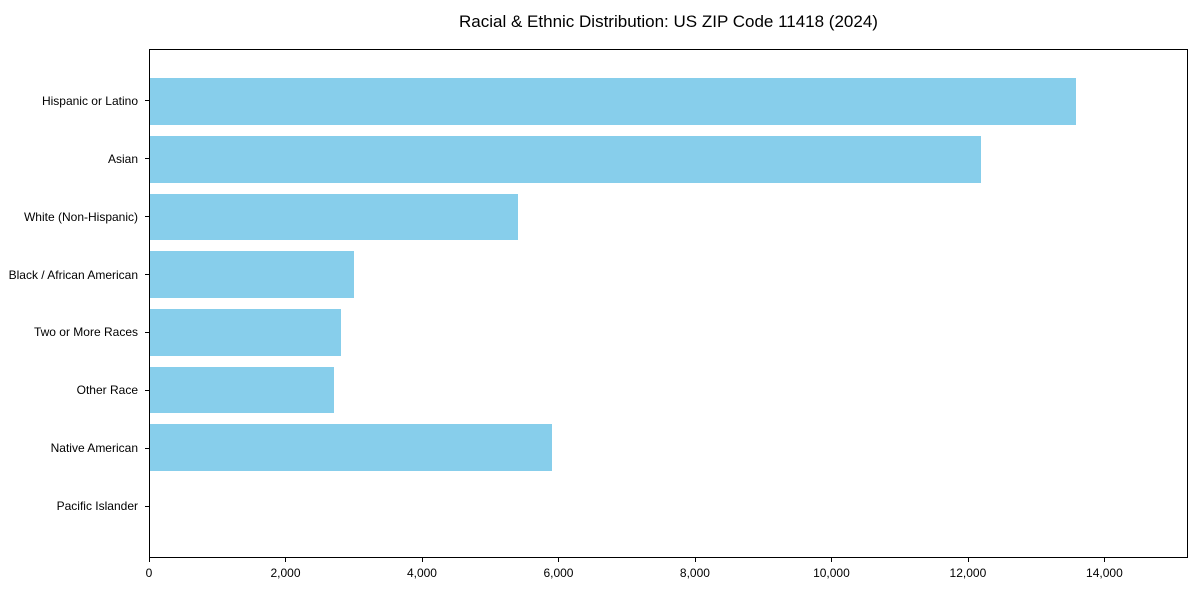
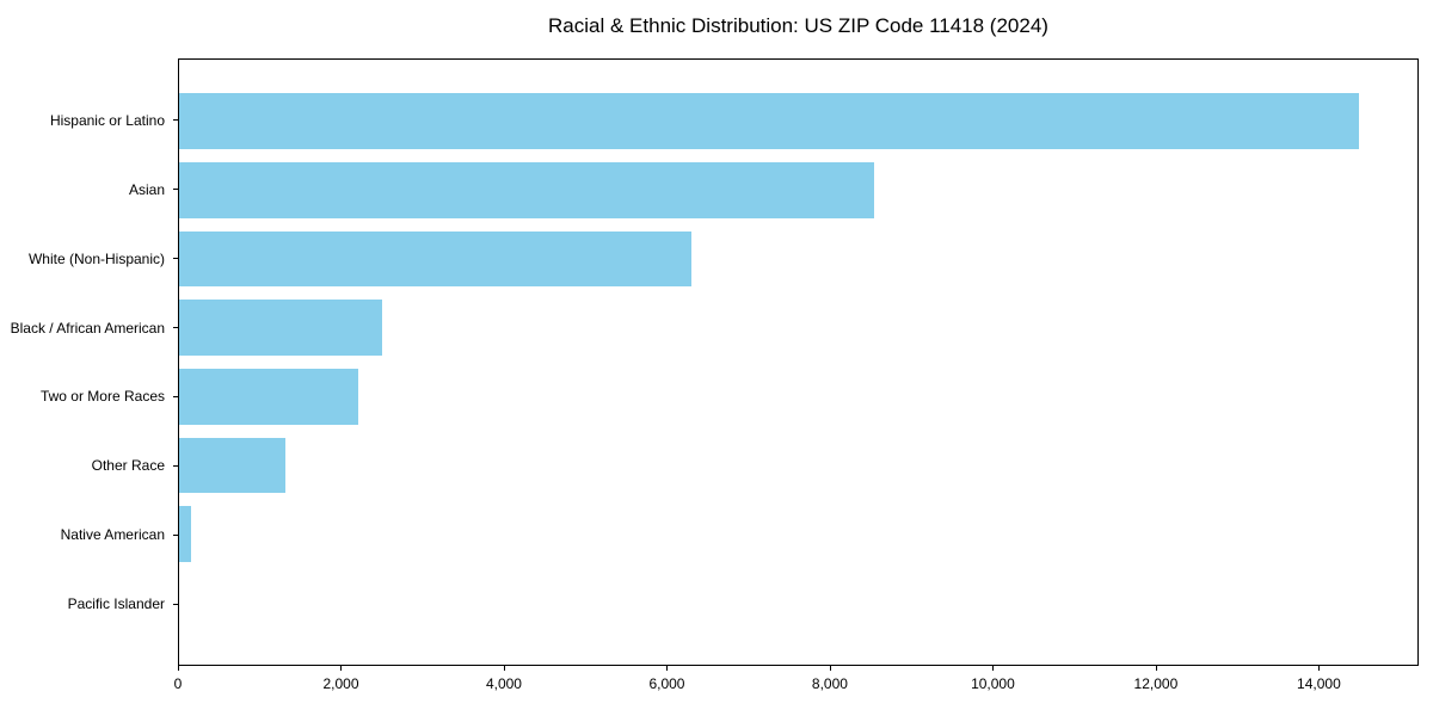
Hispanic or Latino: 13600 -> 14500
Asian: 12200 -> 8600
White (Non-Hispanic): 5400 -> 6300
Black / African American: 3000 -> 2500
Two or More Races: 2800 -> 2200
Other Race: 2700 -> 1300
Native American: 5900 -> 200
